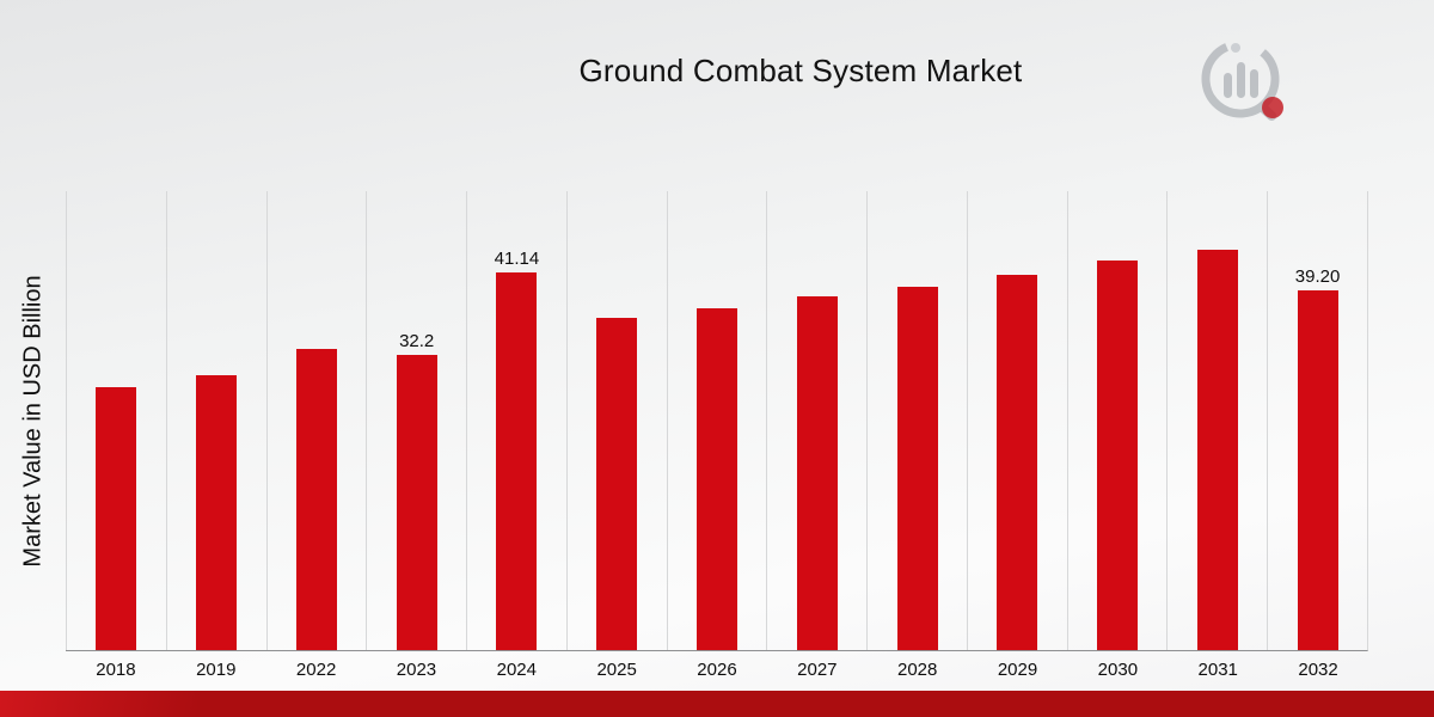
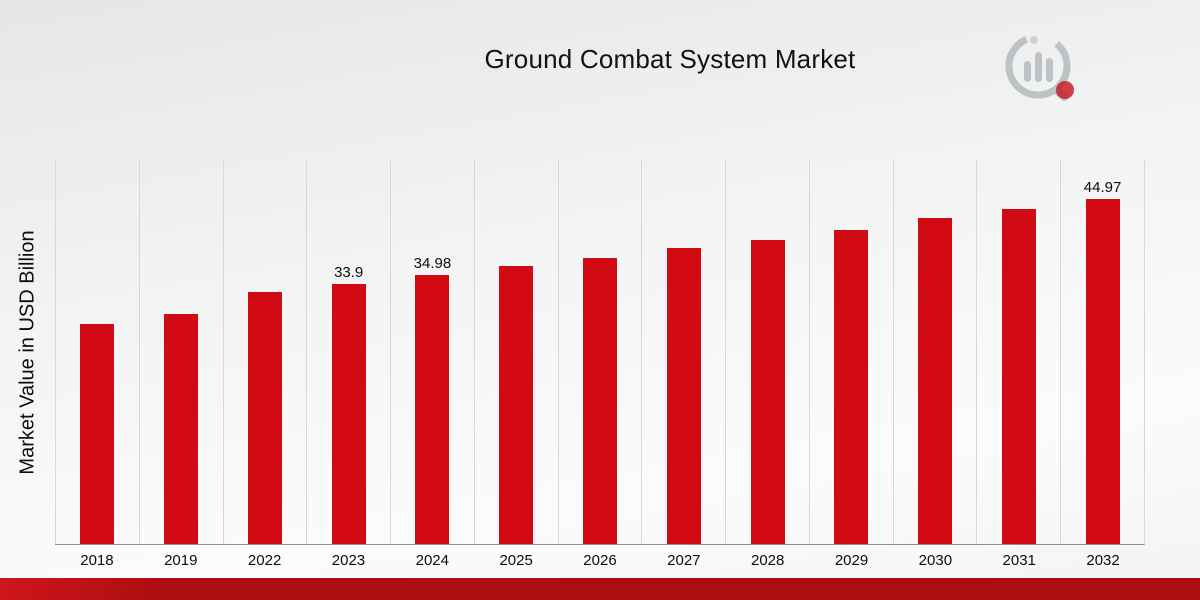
2023: 32.2 -> 33.9
2024: 41.14 -> 34.98
2032: 39.20 -> 44.97
